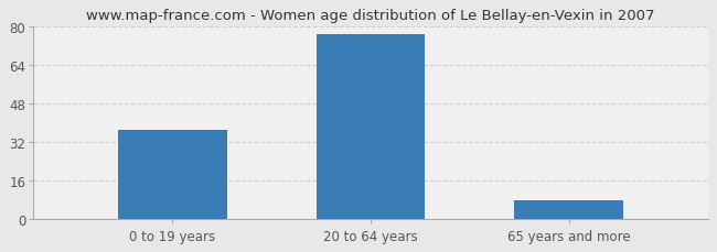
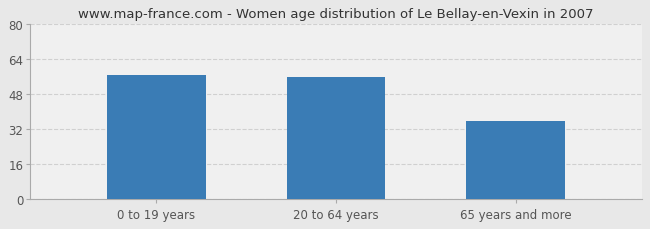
0 to 19 years: 37 -> 57
20 to 64 years: 77 -> 56
65 years and more: 8 -> 36
